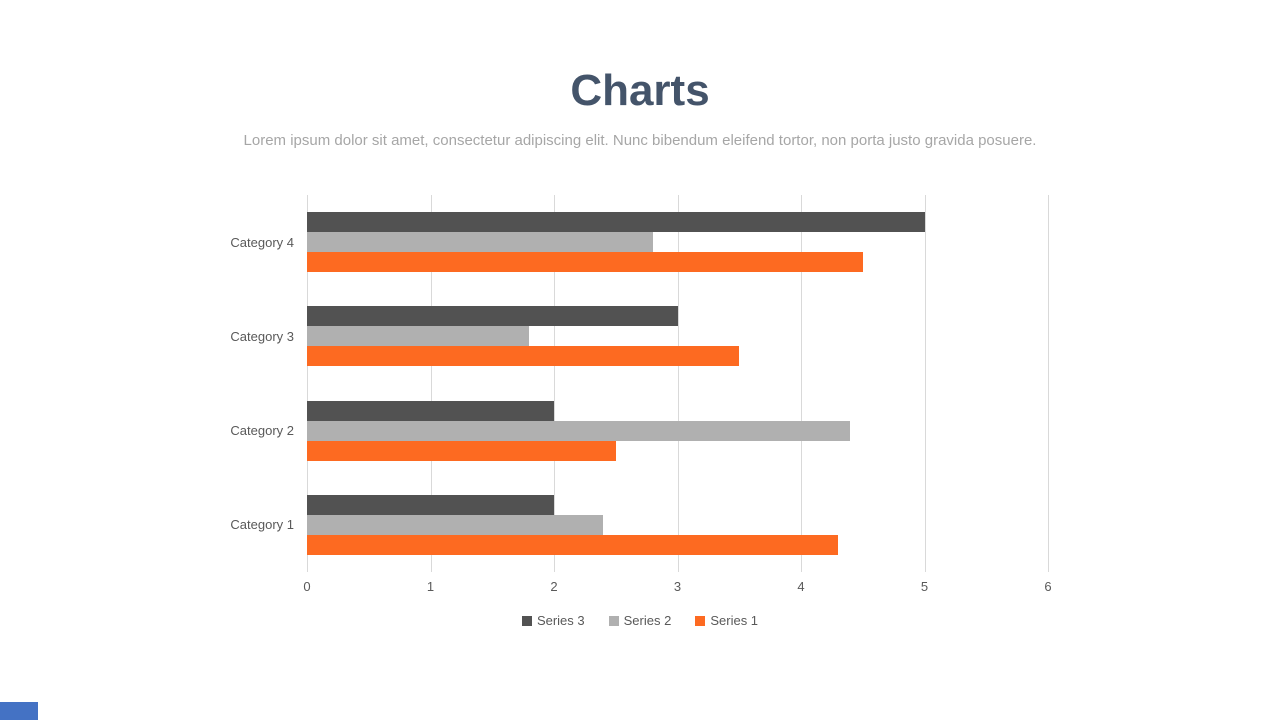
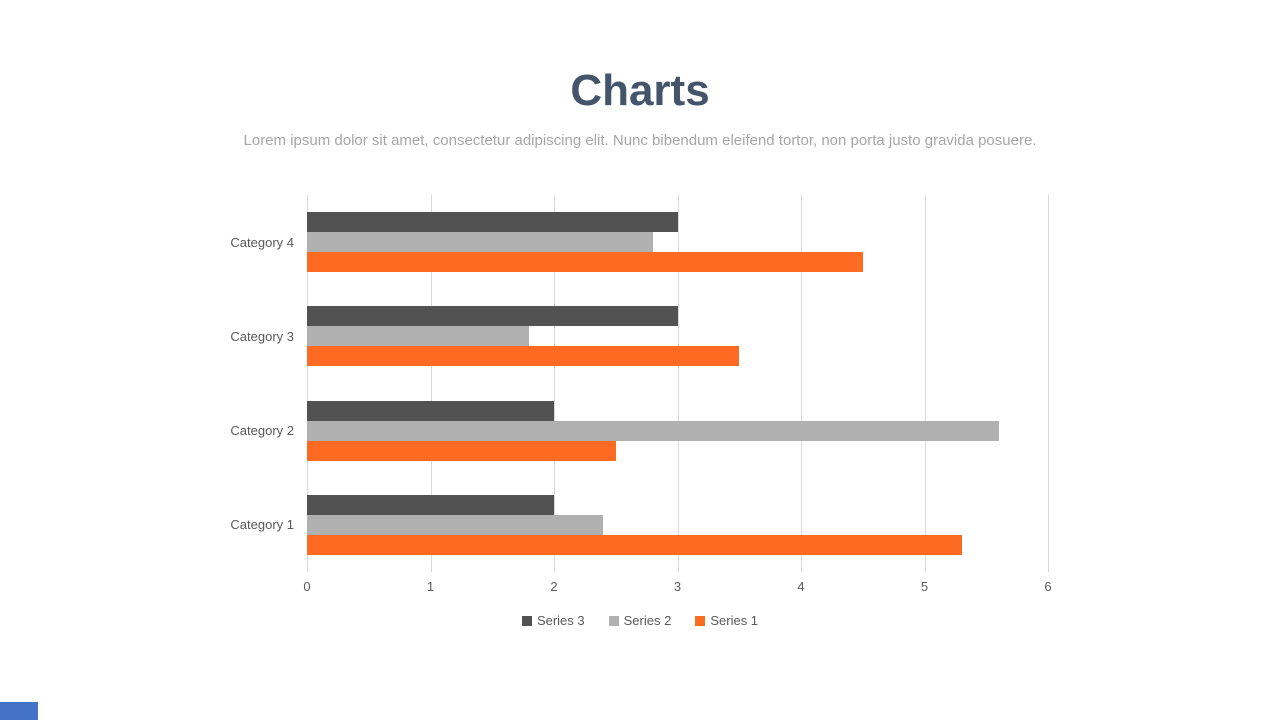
Series 1/Category 1: 4.3 -> 5.3
Series 2/Category 2: 4.4 -> 5.6
Series 3/Category 4: 5 -> 3
